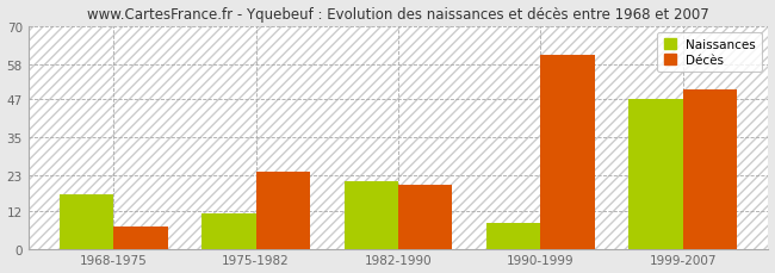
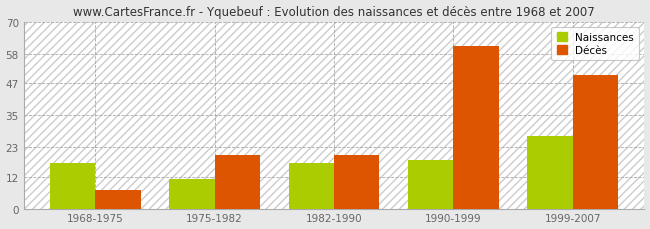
Décès/1975-1982: 24 -> 20
Naissances/1982-1990: 21 -> 17
Naissances/1990-1999: 8 -> 18
Naissances/1999-2007: 47 -> 27
